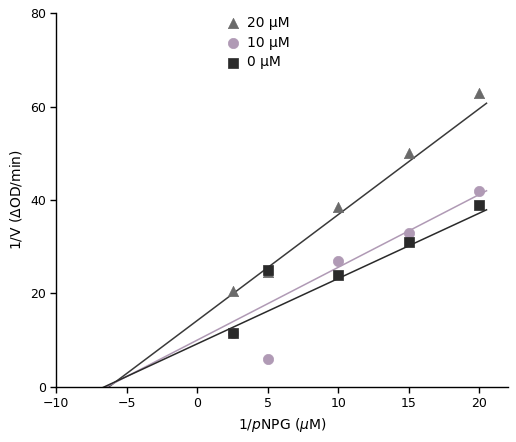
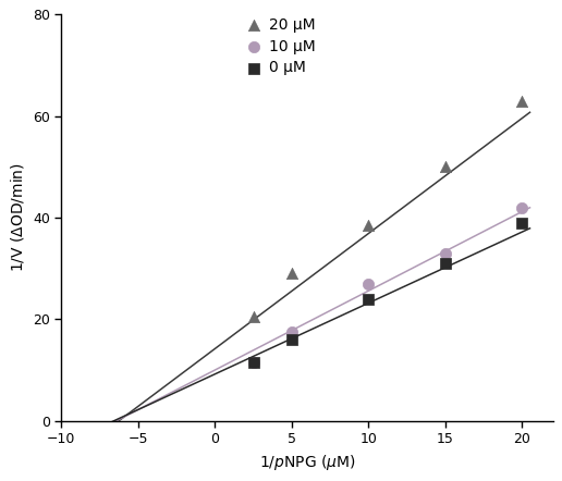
20 μM/5: 24.5 -> 29.0
10 μM/5: 6.0 -> 17.5
0 μM/5: 25.0 -> 16.0
